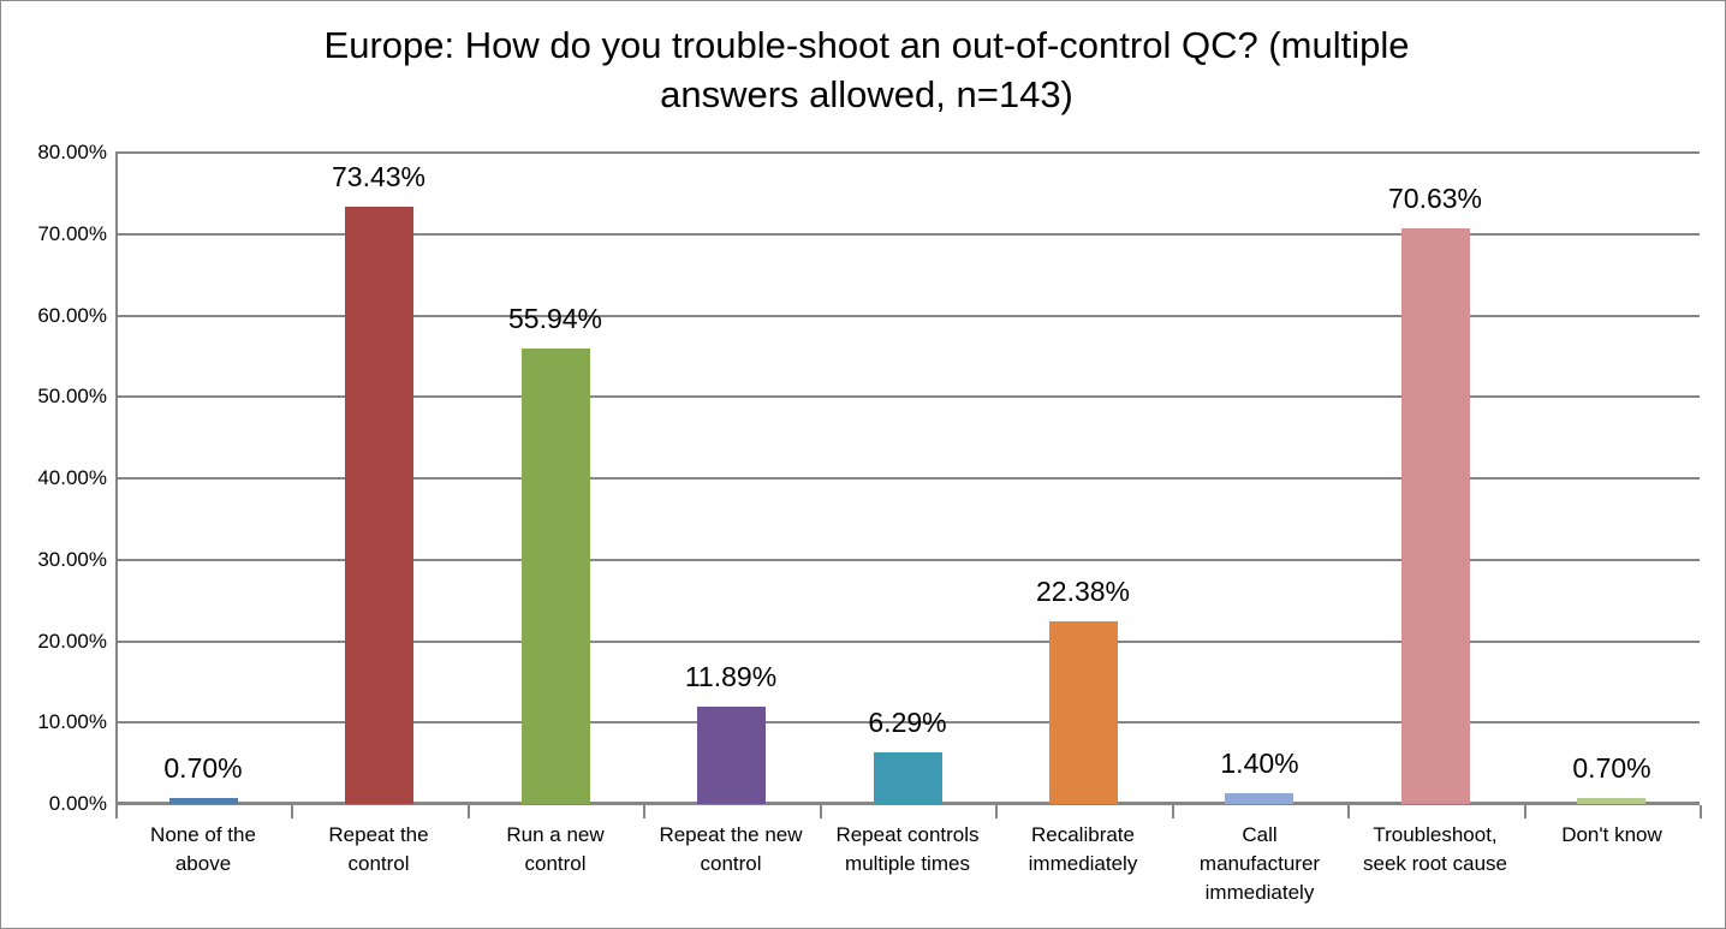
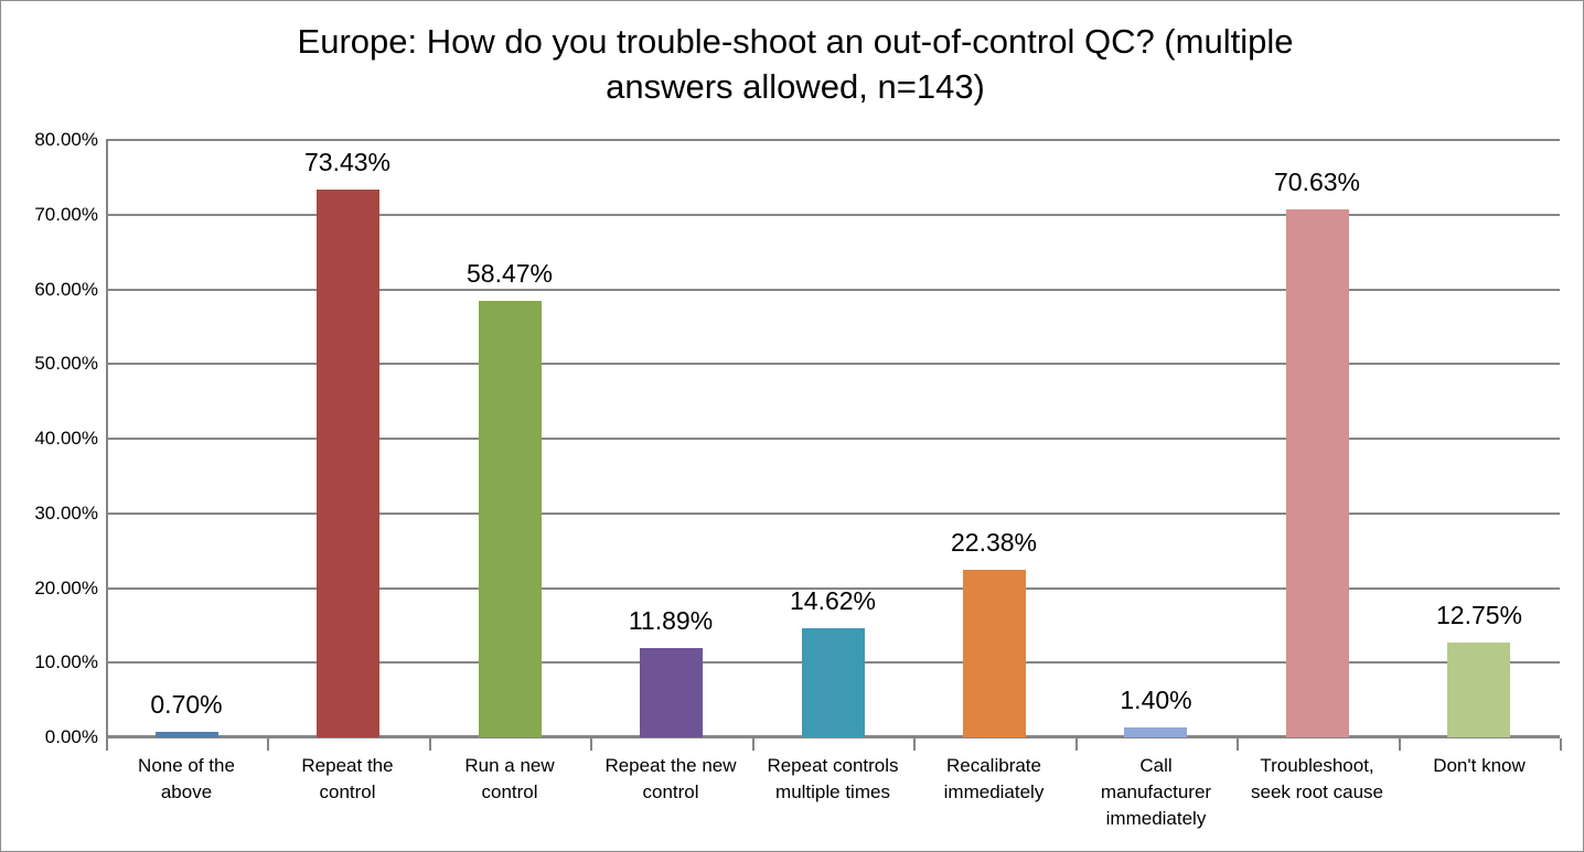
Run a new control: 55.94% -> 58.47%
Repeat controls multiple times: 6.29% -> 14.62%
Don't know: 0.70% -> 12.75%
